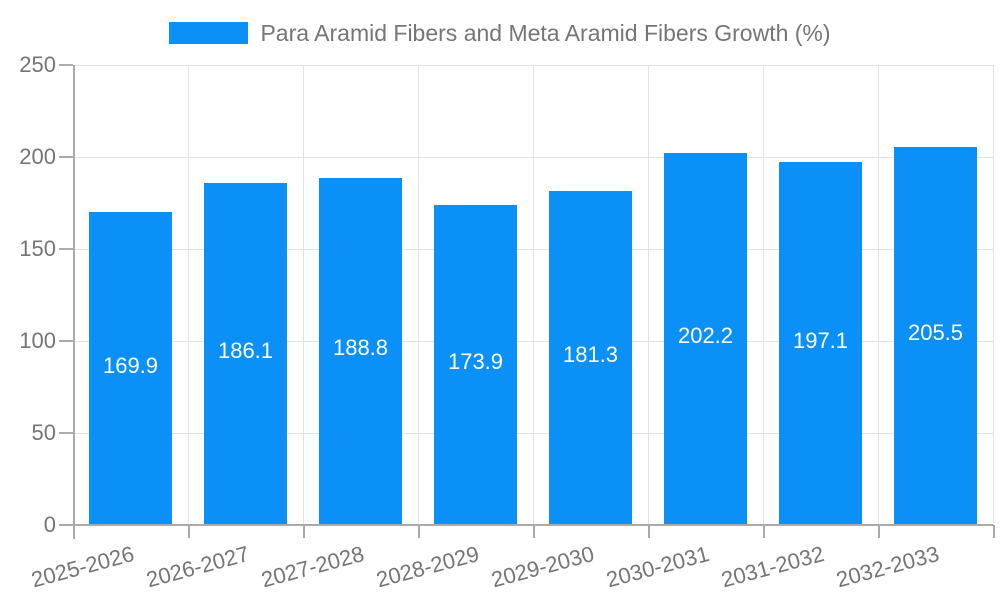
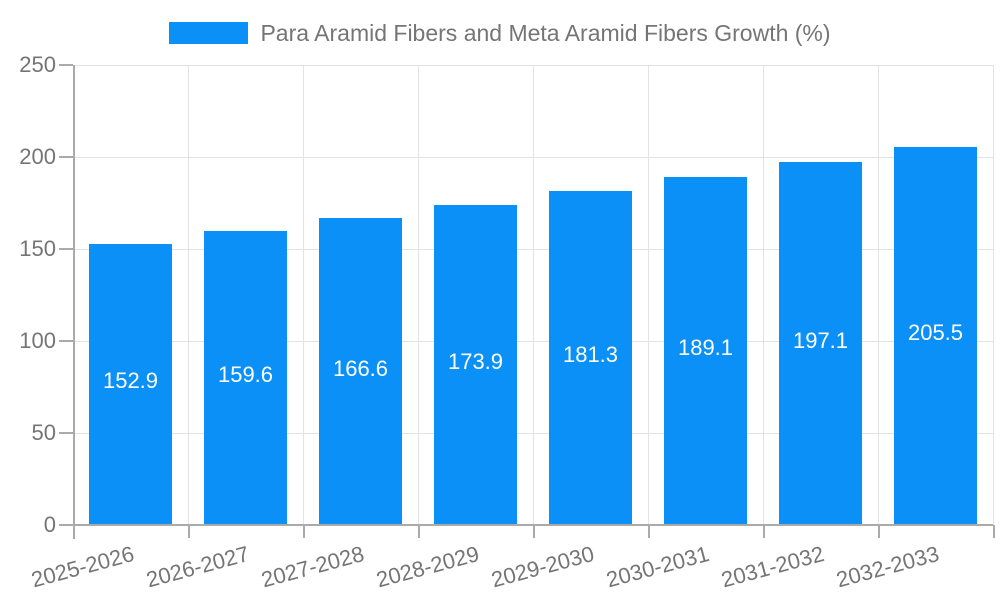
2025-2026: 169.9 -> 152.9
2026-2027: 186.1 -> 159.6
2027-2028: 188.8 -> 166.6
2030-2031: 202.2 -> 189.1
